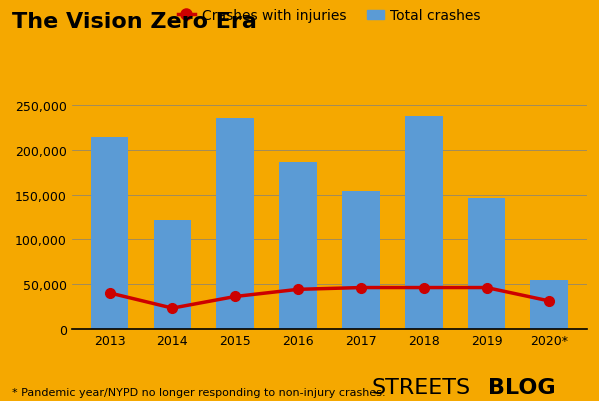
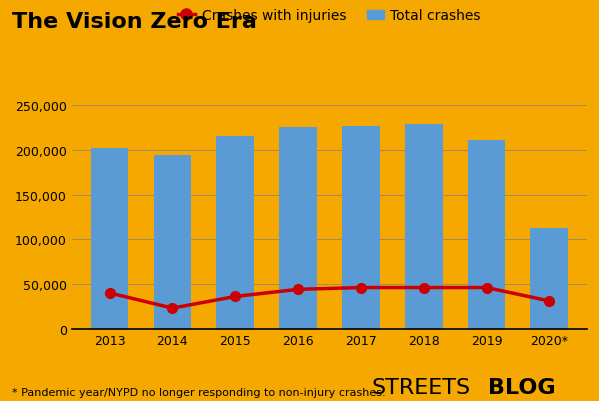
Total crashes/2013: 214,000 -> 202,000
Total crashes/2014: 122,000 -> 194,000
Total crashes/2015: 236,000 -> 216,000
Total crashes/2016: 186,000 -> 226,000
Total crashes/2017: 154,000 -> 227,000
Total crashes/2018: 238,000 -> 229,000
Total crashes/2019: 146,000 -> 211,000
Total crashes/2020*: 54,000 -> 113,000
